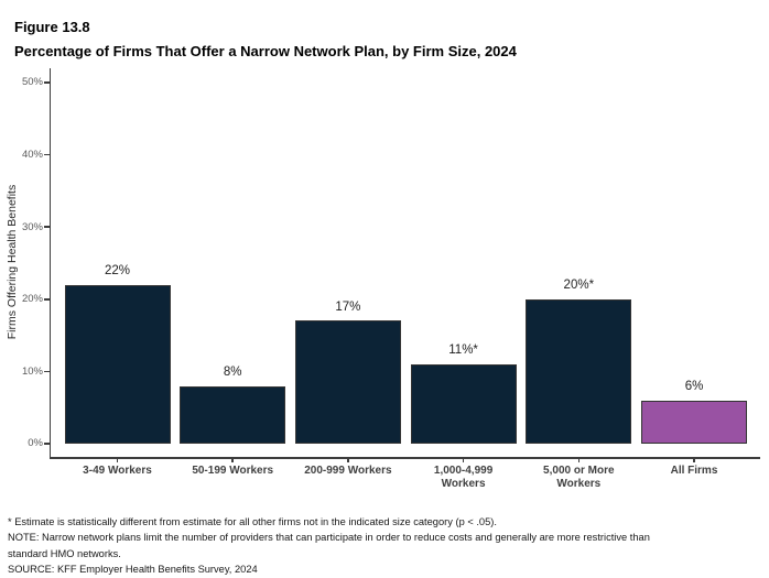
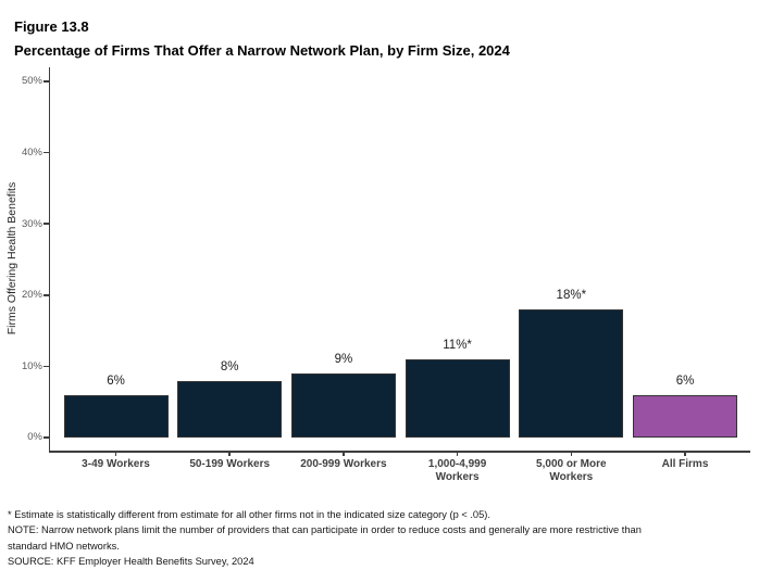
3-49 Workers: 22% -> 6%
200-999 Workers: 17% -> 9%
5,000 or More Workers: 20 -> 18
